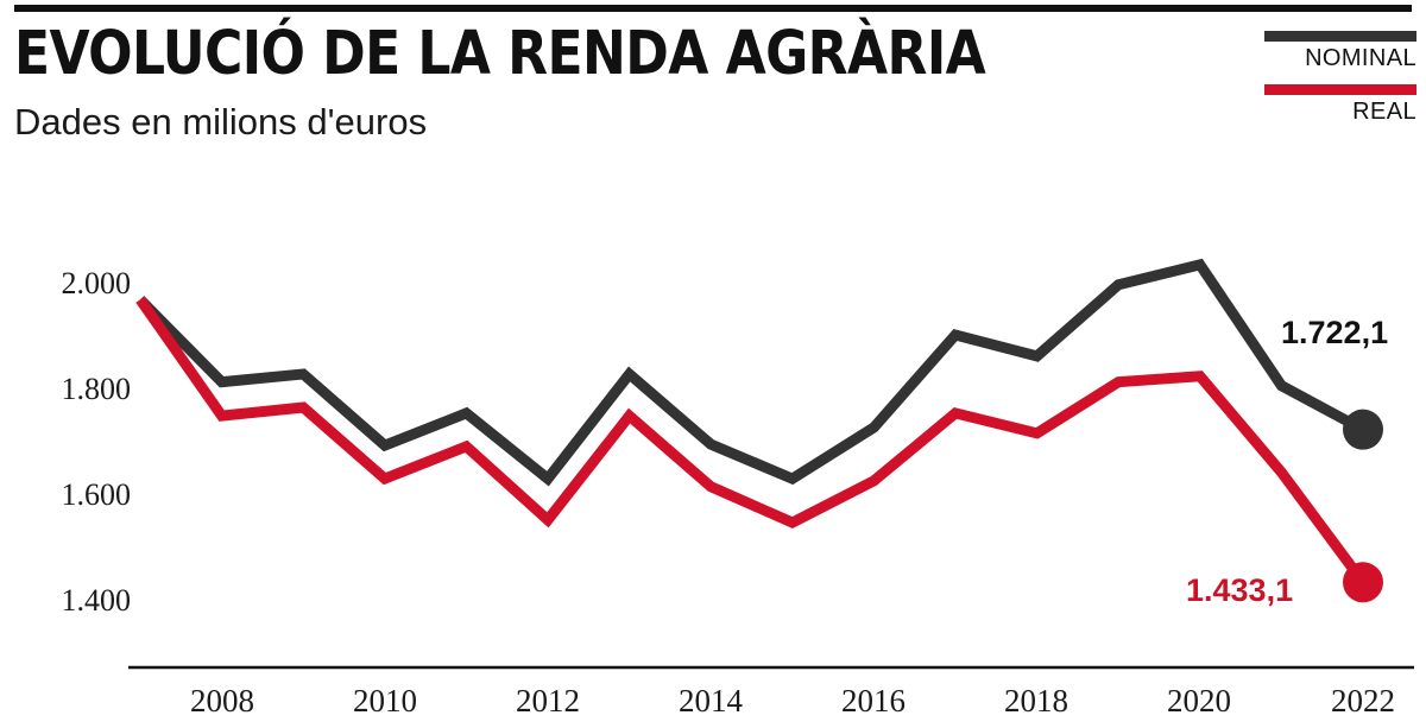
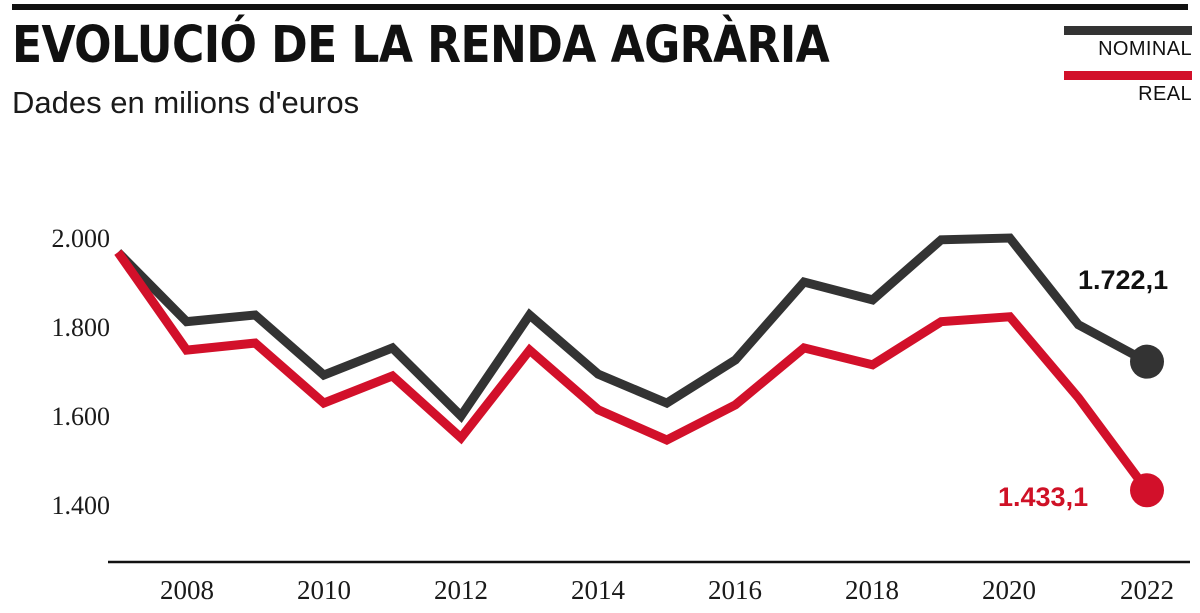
NOMINAL/2012: 1630 -> 1600
NOMINAL/2020: 2030 -> 2000
